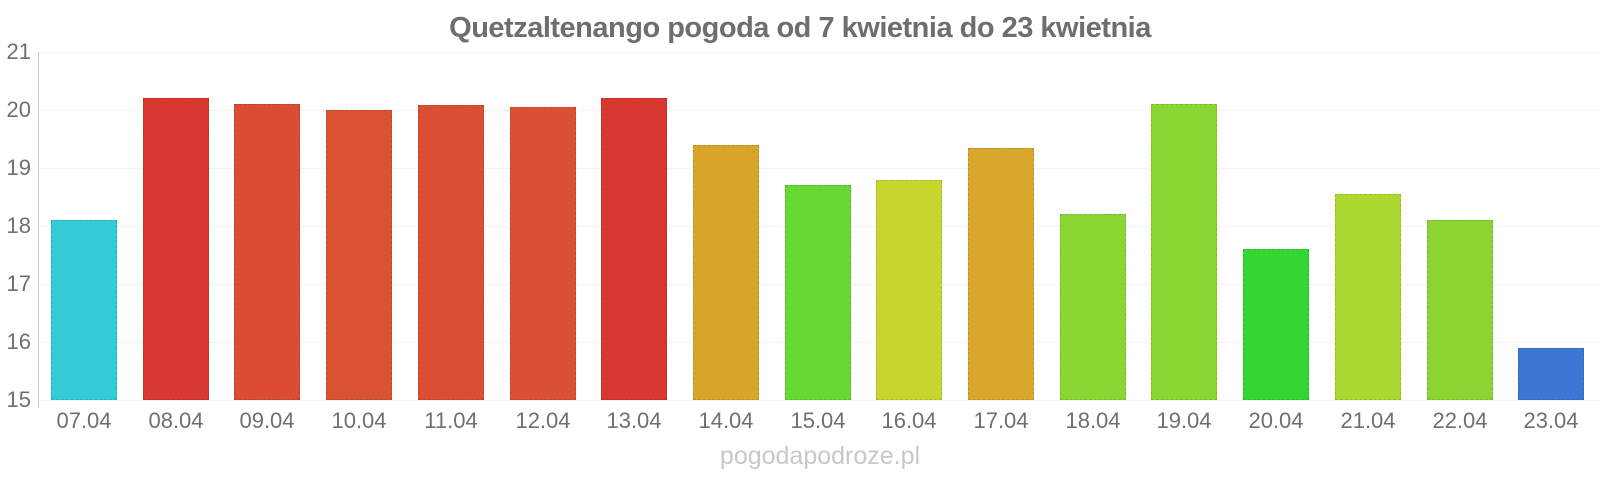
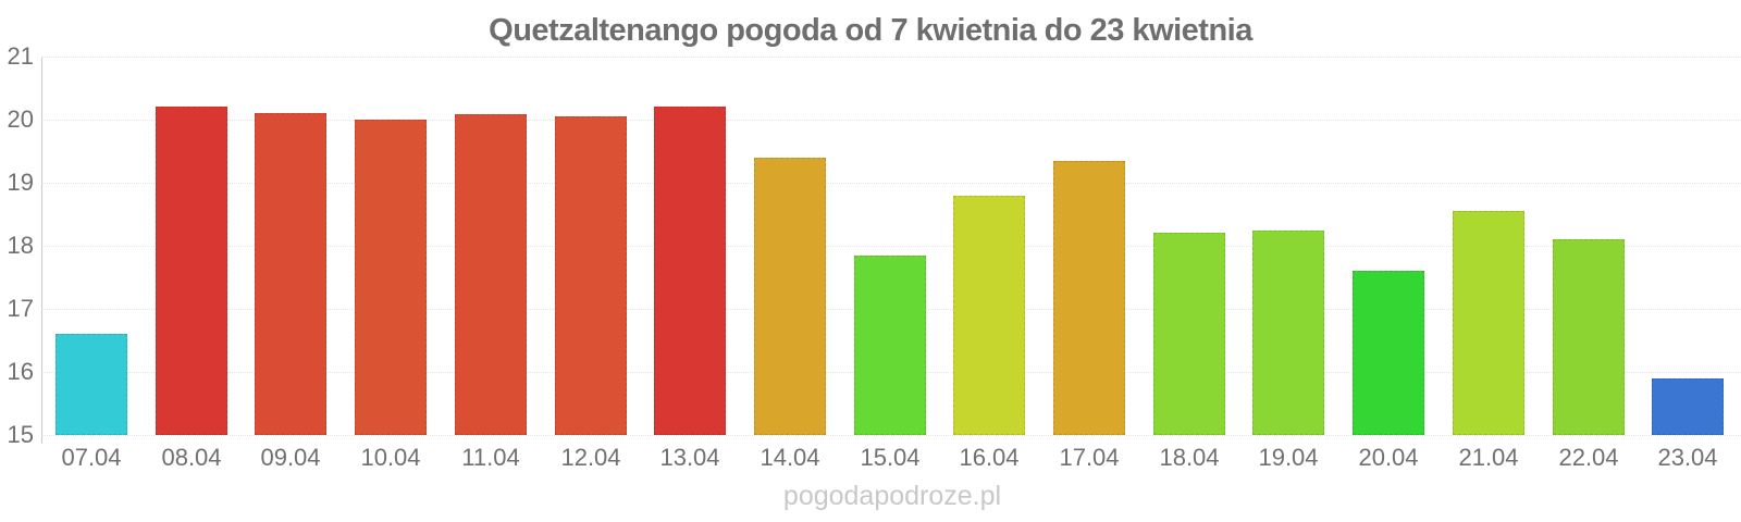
07.04: 18.1 -> 16.6
15.04: 18.7 -> 17.9
19.04: 20.1 -> 18.2
